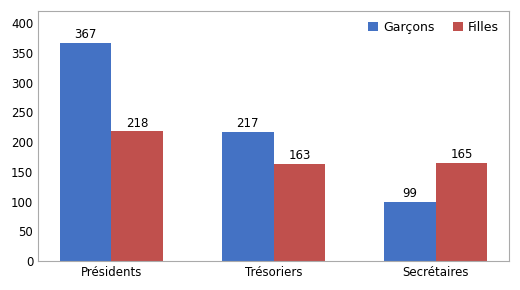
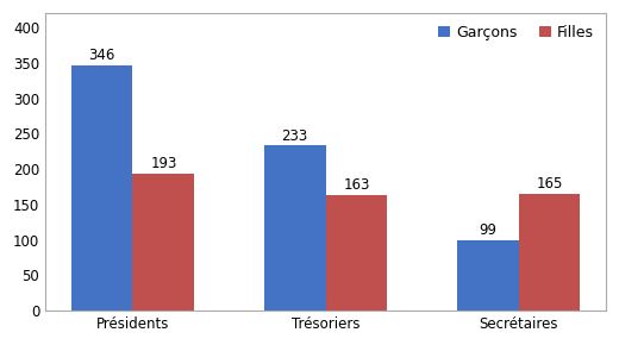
Garçons/Présidents: 367 -> 346
Filles/Présidents: 218 -> 193
Garçons/Trésoriers: 217 -> 233
